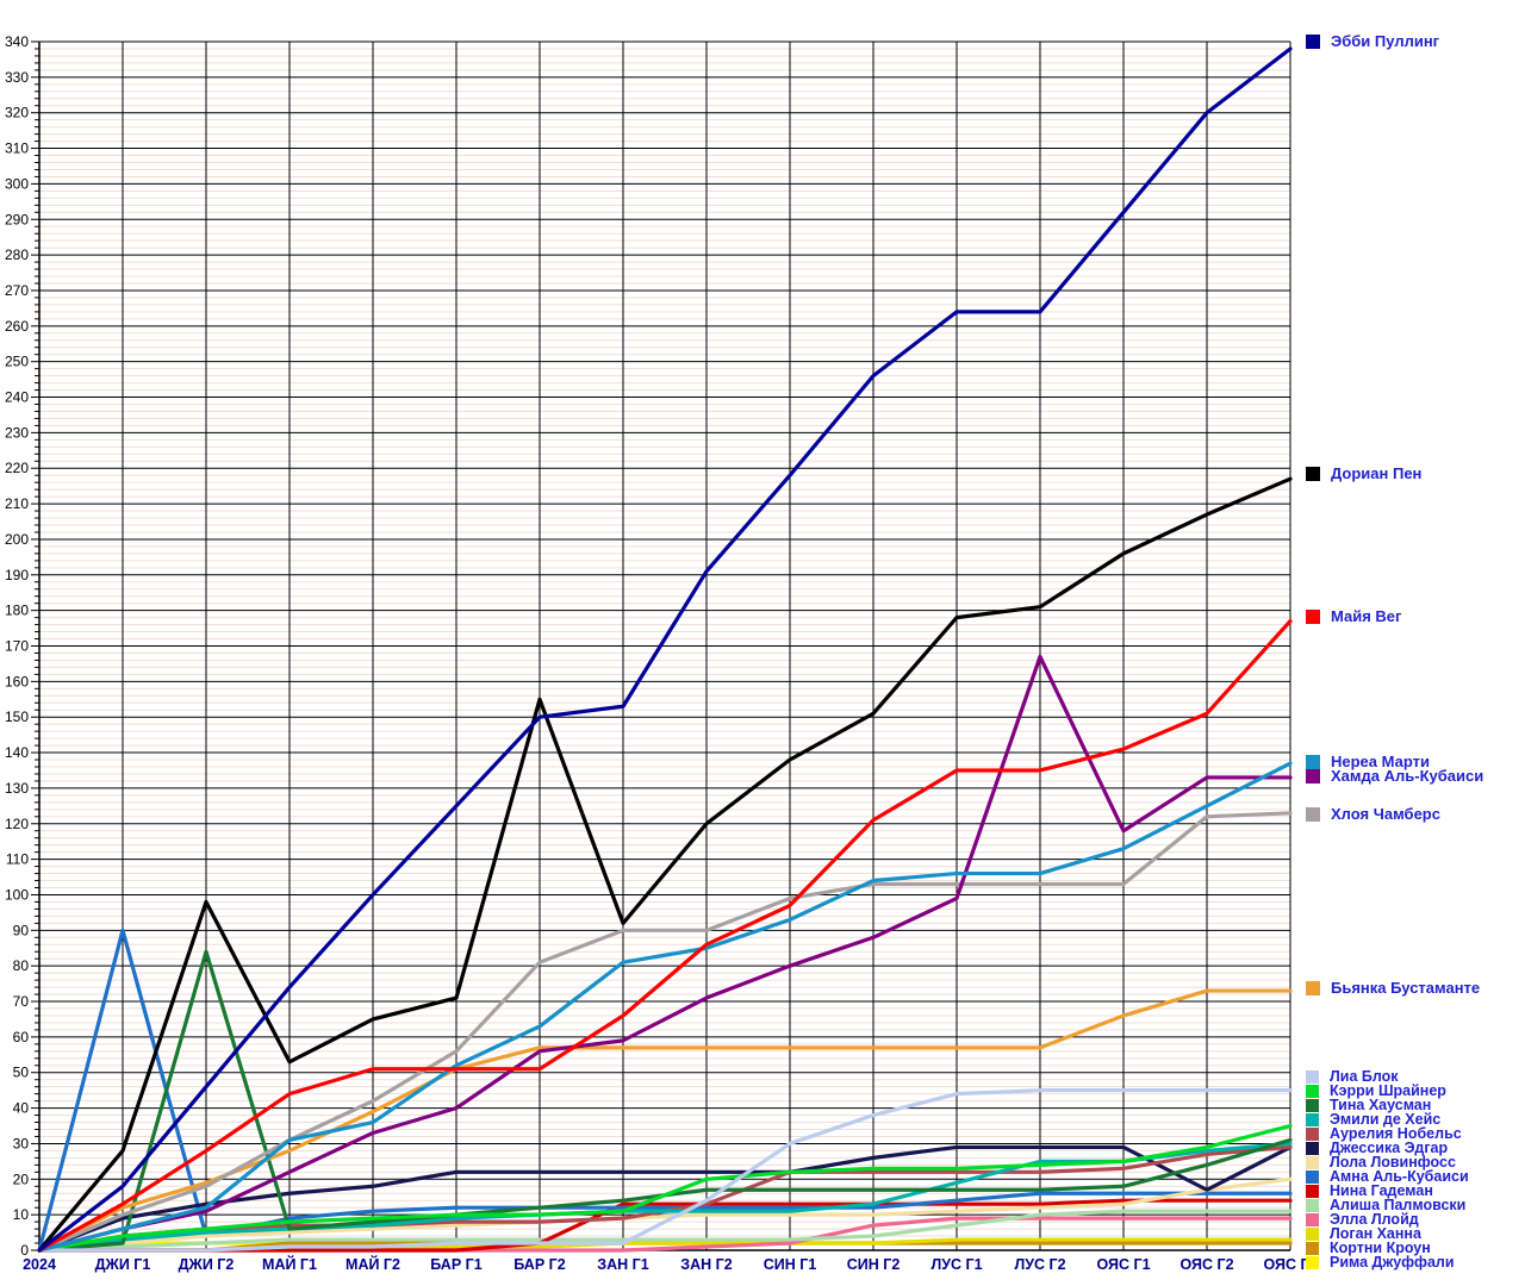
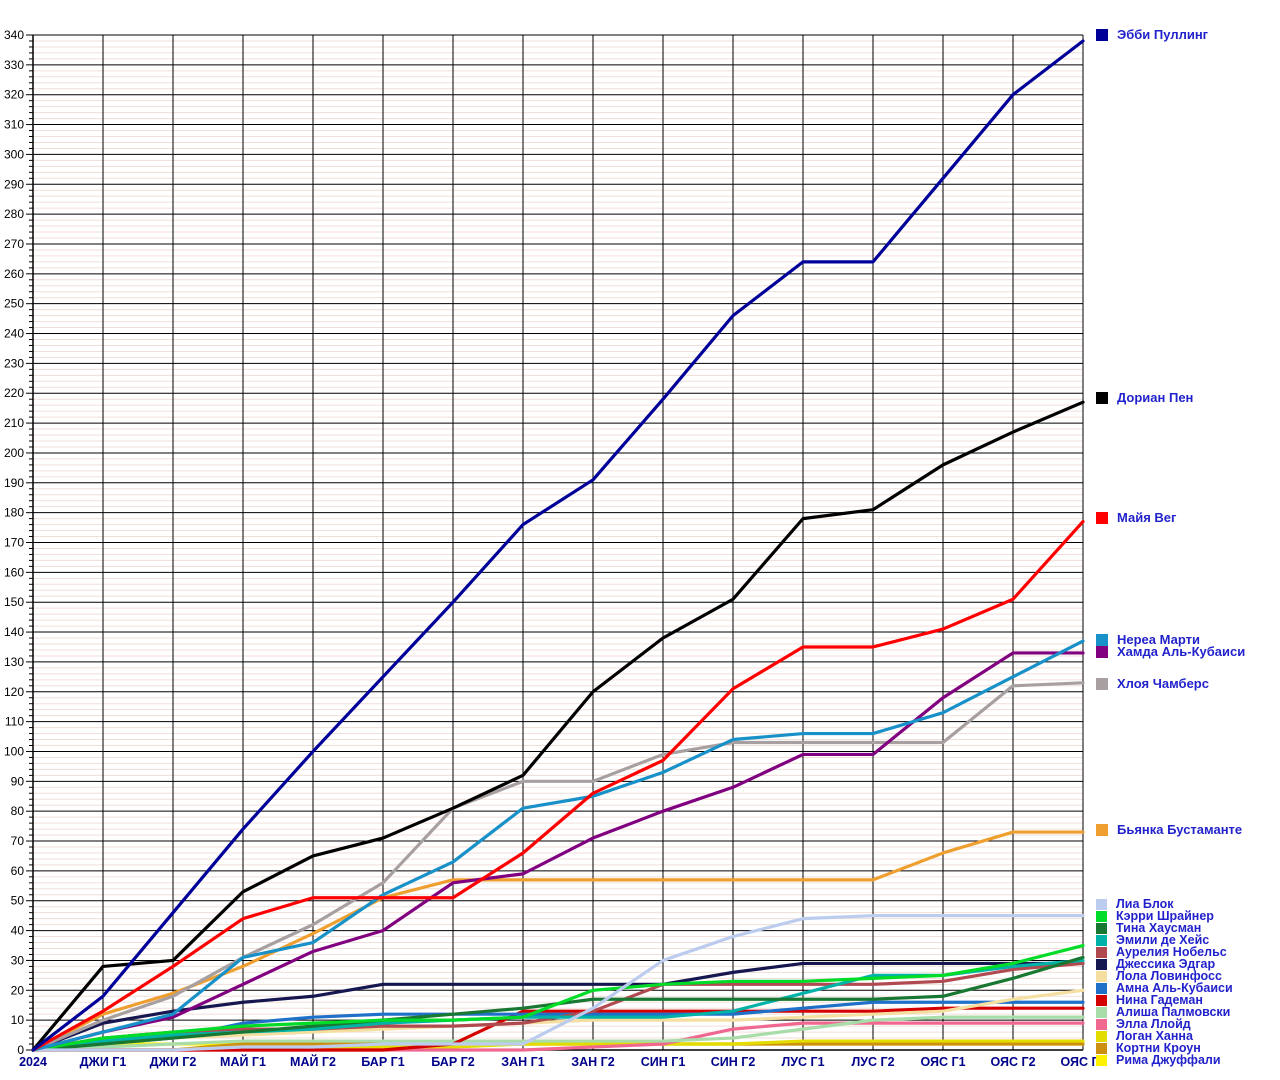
Амна Аль-Кубаиси/ДЖИ Г1: 90 -> 2
Дориан Пен/ДЖИ Г2: 98 -> 30
Тина Хаусман/ДЖИ Г2: 84 -> 4
Дориан Пен/БАР Г2: 155 -> 81
Эбби Пуллинг/ЗАН Г1: 153 -> 176
Хамда Аль-Кубаиси/ЛУС Г2: 167 -> 99
Джессика Эдгар/ОЯС Г2: 17 -> 29
